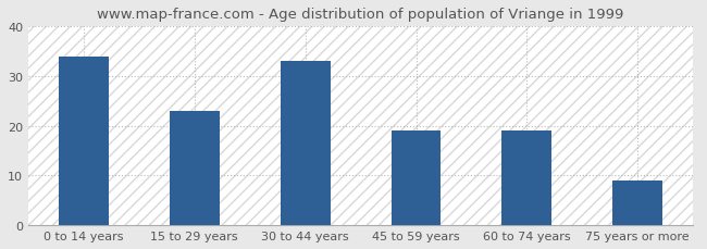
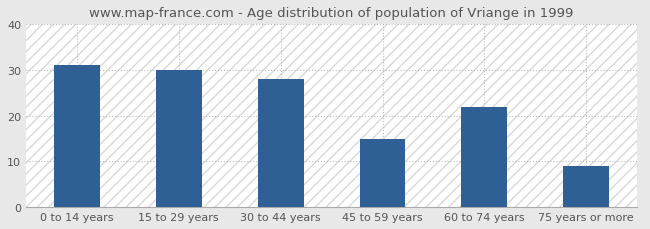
0 to 14 years: 34 -> 31
15 to 29 years: 23 -> 30
30 to 44 years: 33 -> 28
45 to 59 years: 19 -> 15
60 to 74 years: 19 -> 22
